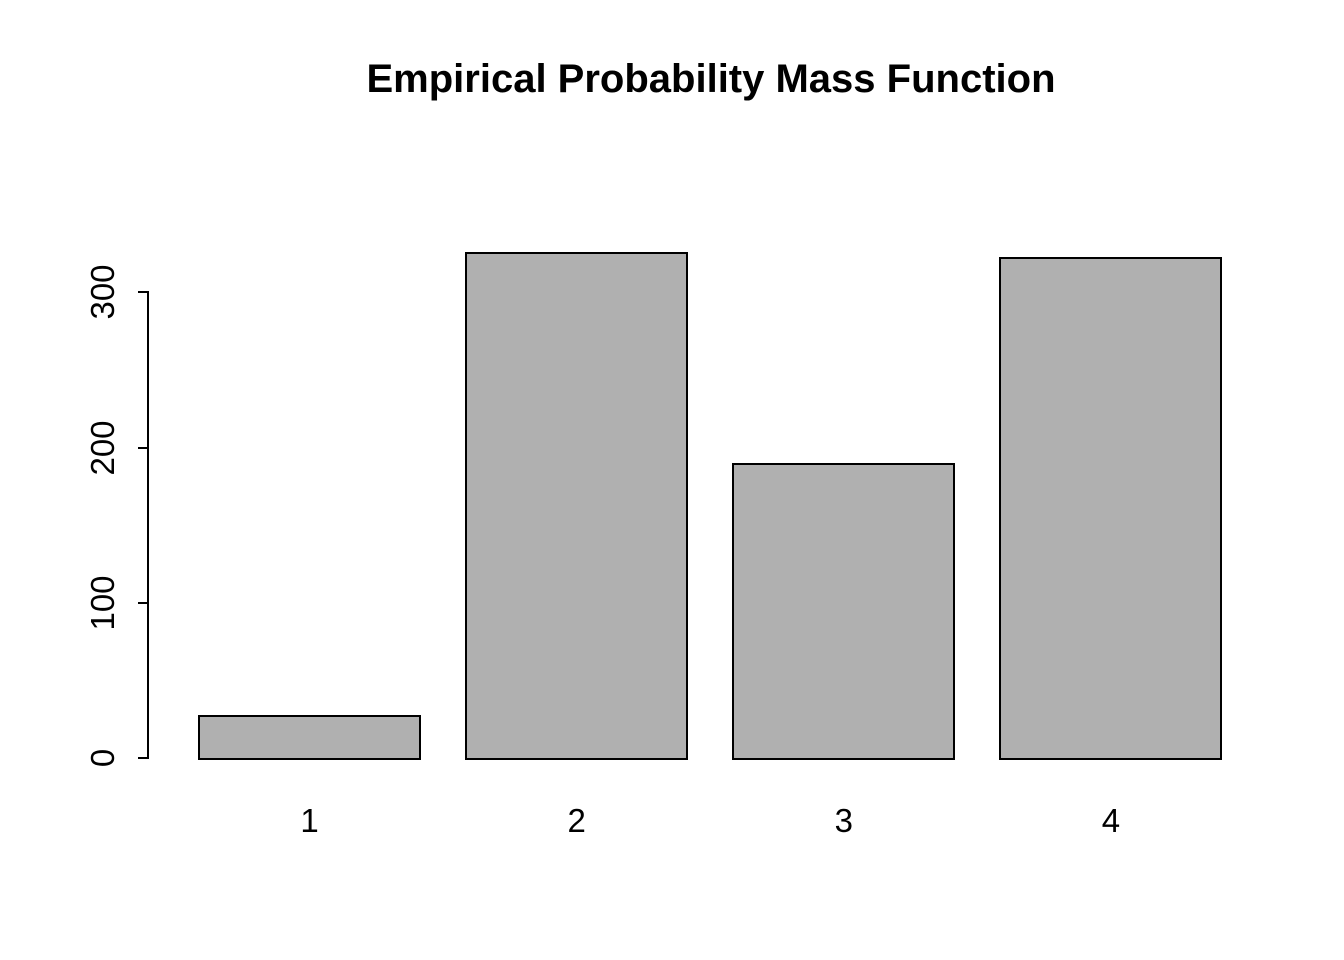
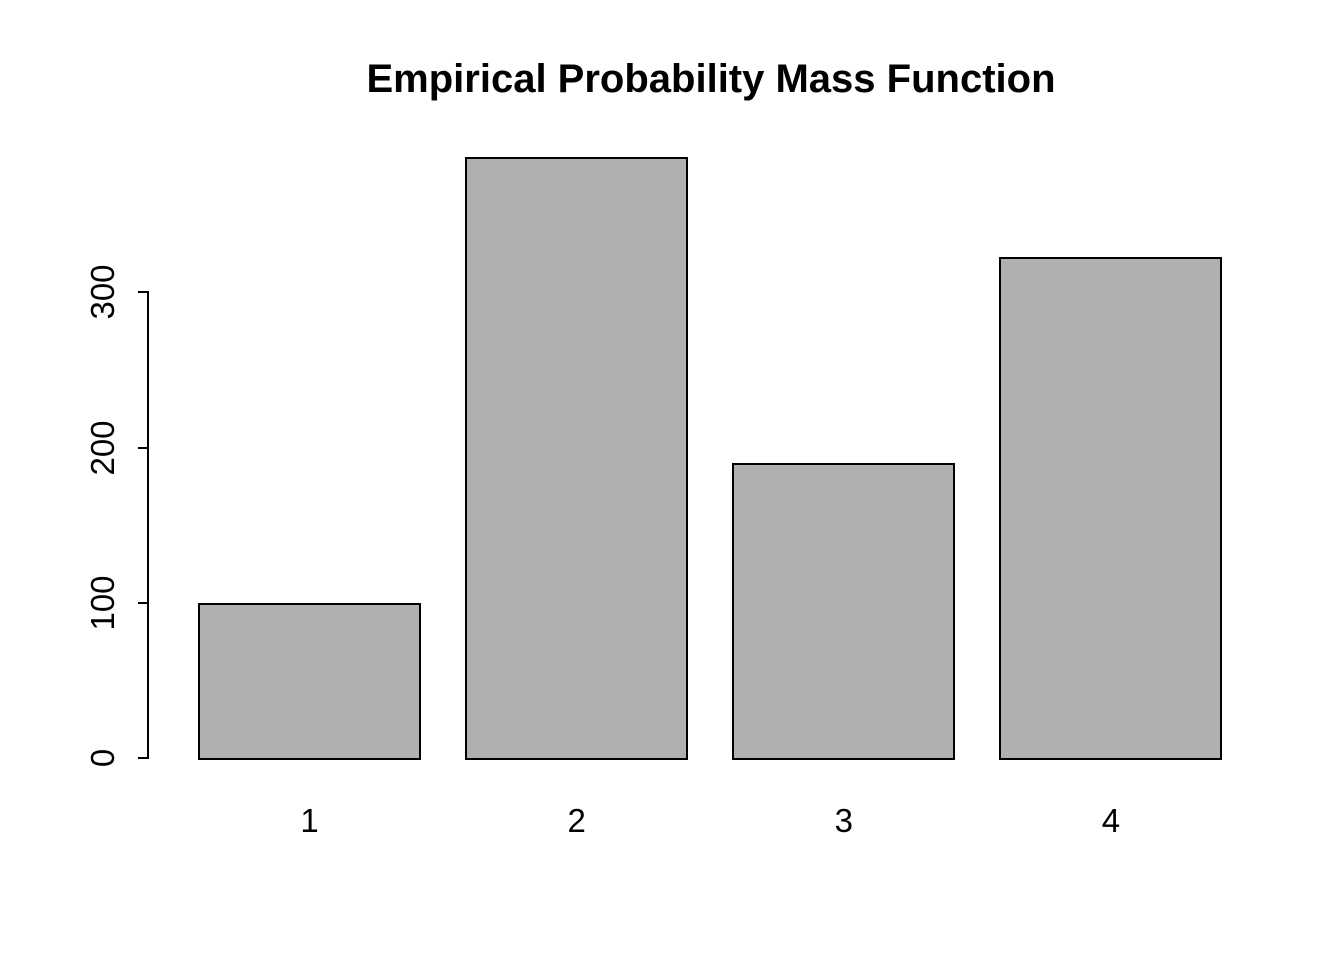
1: 28 -> 100
2: 326 -> 387
